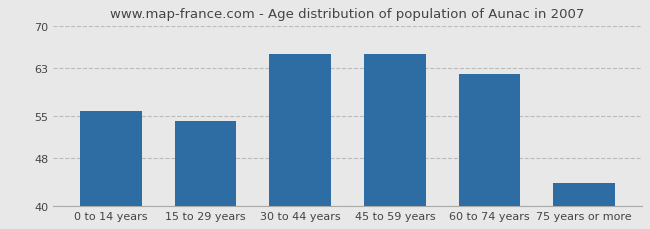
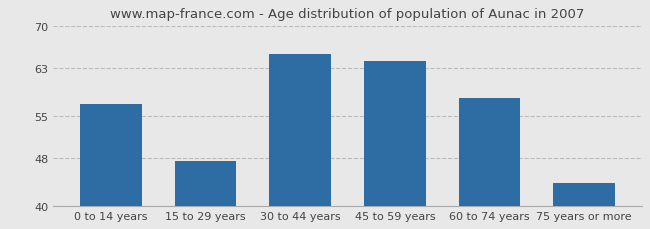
0 to 14 years: 55.8 -> 57.0
15 to 29 years: 54.2 -> 47.5
45 to 59 years: 65.2 -> 64.1
60 to 74 years: 62.0 -> 58.0
